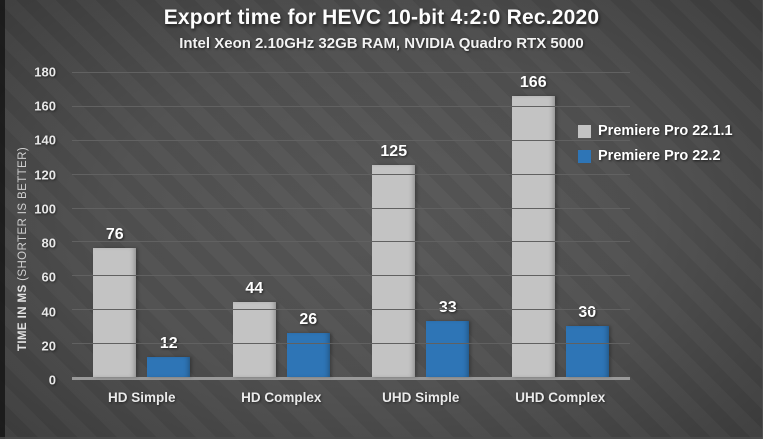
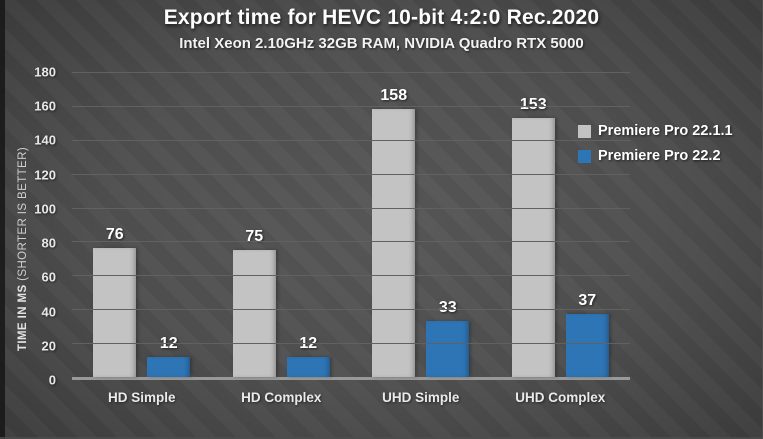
Premiere Pro 22.1.1/HD Complex: 44 -> 75
Premiere Pro 22.2/HD Complex: 26 -> 12
Premiere Pro 22.1.1/UHD Simple: 125 -> 158
Premiere Pro 22.1.1/UHD Complex: 166 -> 153
Premiere Pro 22.2/UHD Complex: 30 -> 37
